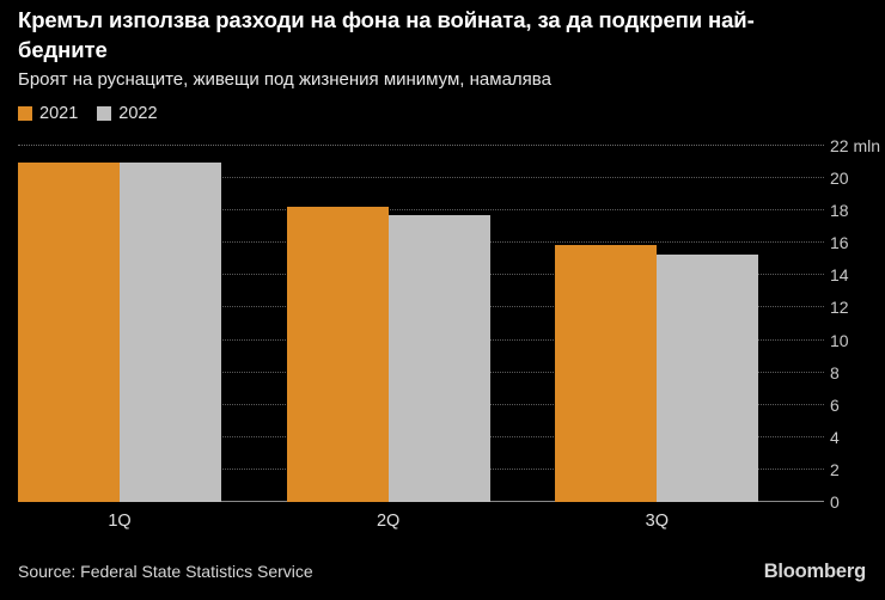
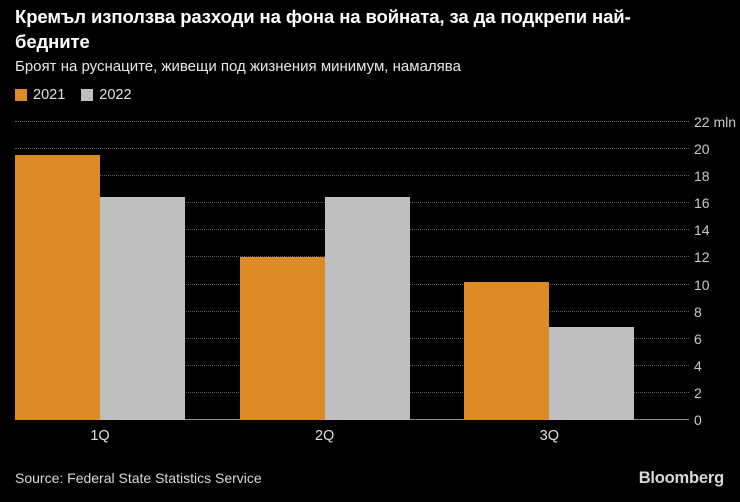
2021/1Q: 21.0 -> 19.6
2022/1Q: 21.0 -> 16.5
2021/2Q: 18.2 -> 12.0
2022/2Q: 17.7 -> 16.5
2021/3Q: 15.9 -> 10.2
2022/3Q: 15.3 -> 6.9
